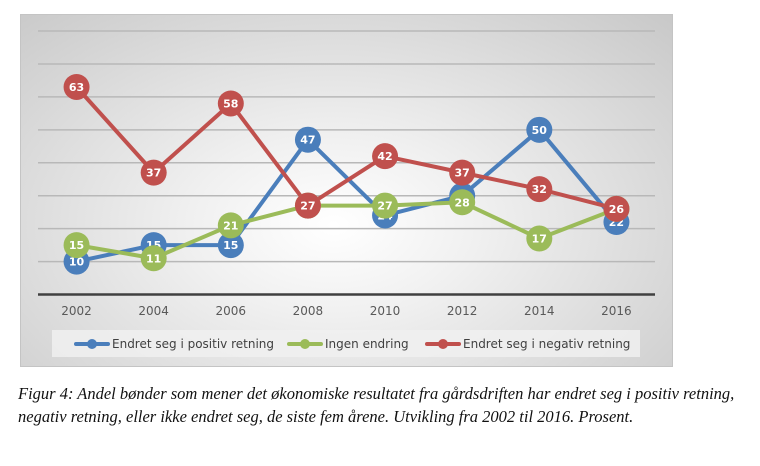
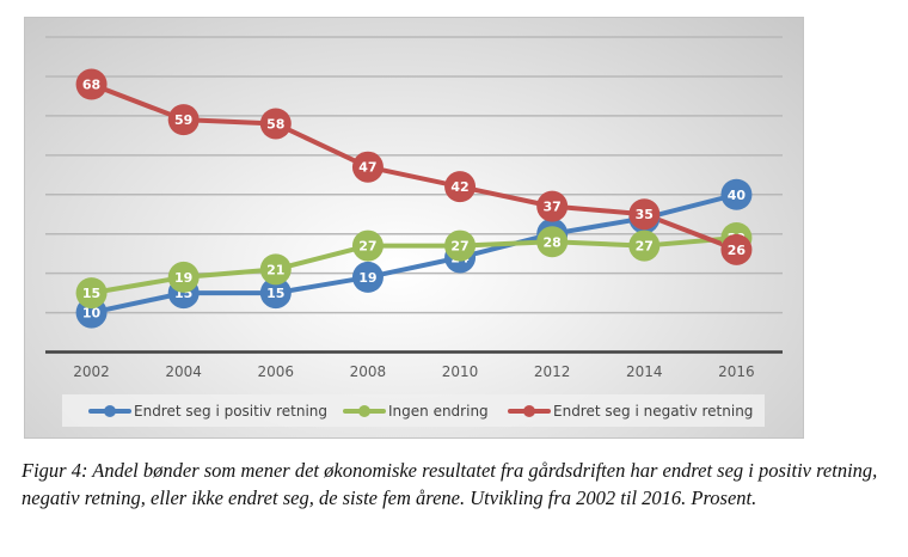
Endret seg i negativ retning/2002: 63 -> 68
Ingen endring/2004: 11 -> 19
Endret seg i negativ retning/2004: 37 -> 59
Endret seg i positiv retning/2008: 47 -> 19
Endret seg i negativ retning/2008: 27 -> 47
Endret seg i positiv retning/2014: 50 -> 34
Ingen endring/2014: 17 -> 27
Endret seg i negativ retning/2014: 32 -> 35
Endret seg i positiv retning/2016: 22 -> 40
Ingen endring/2016: 26 -> 29
